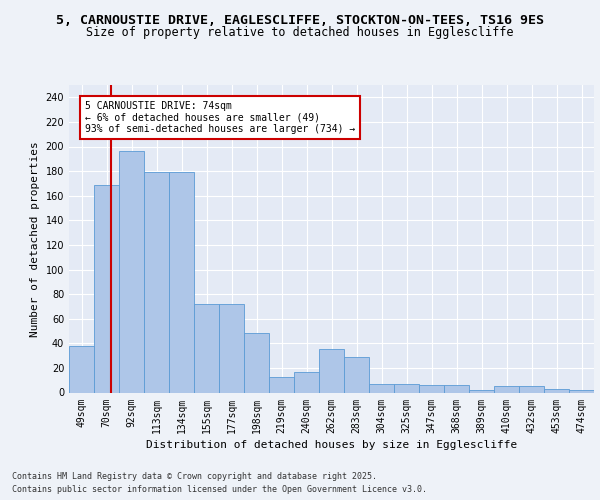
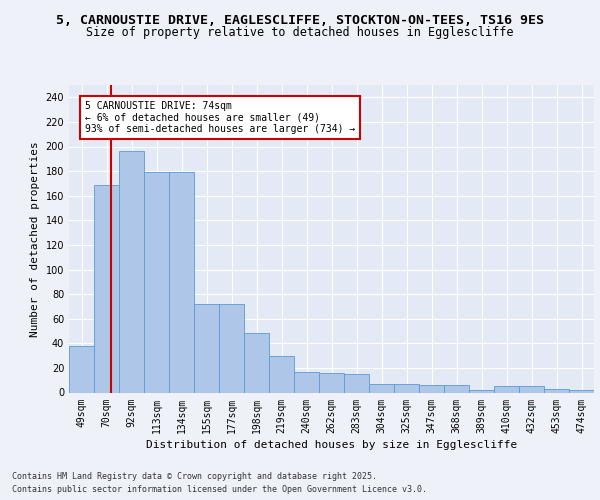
219sqm: 13 -> 30
262sqm: 35 -> 16
283sqm: 29 -> 15
